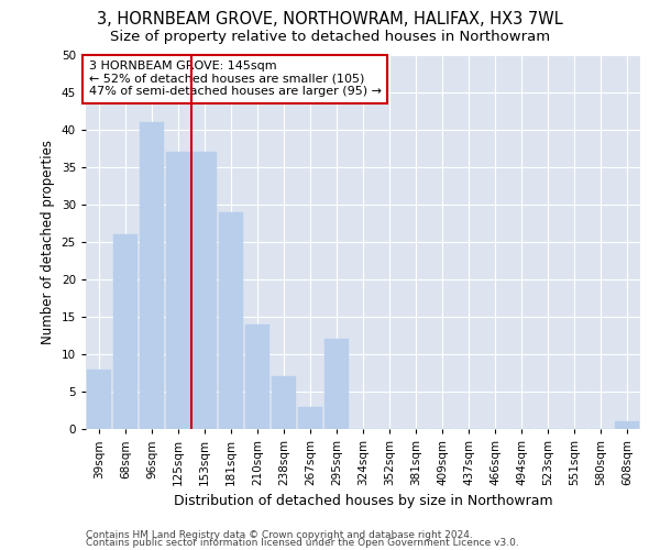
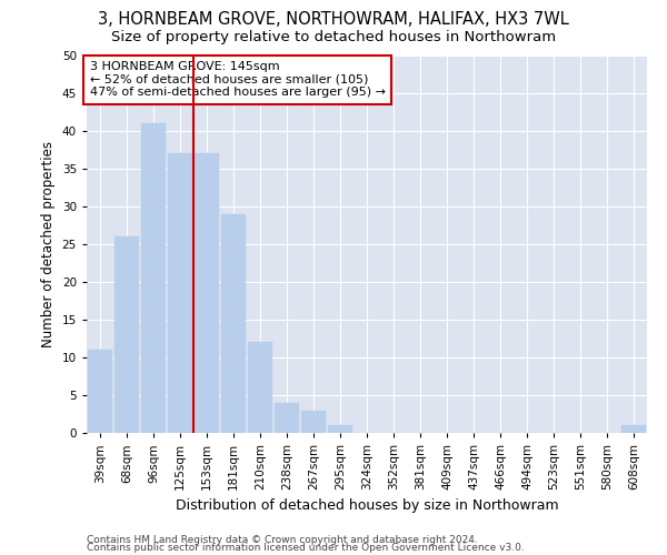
39sqm: 8 -> 11
210sqm: 14 -> 12
238sqm: 7 -> 4
295sqm: 12 -> 1
